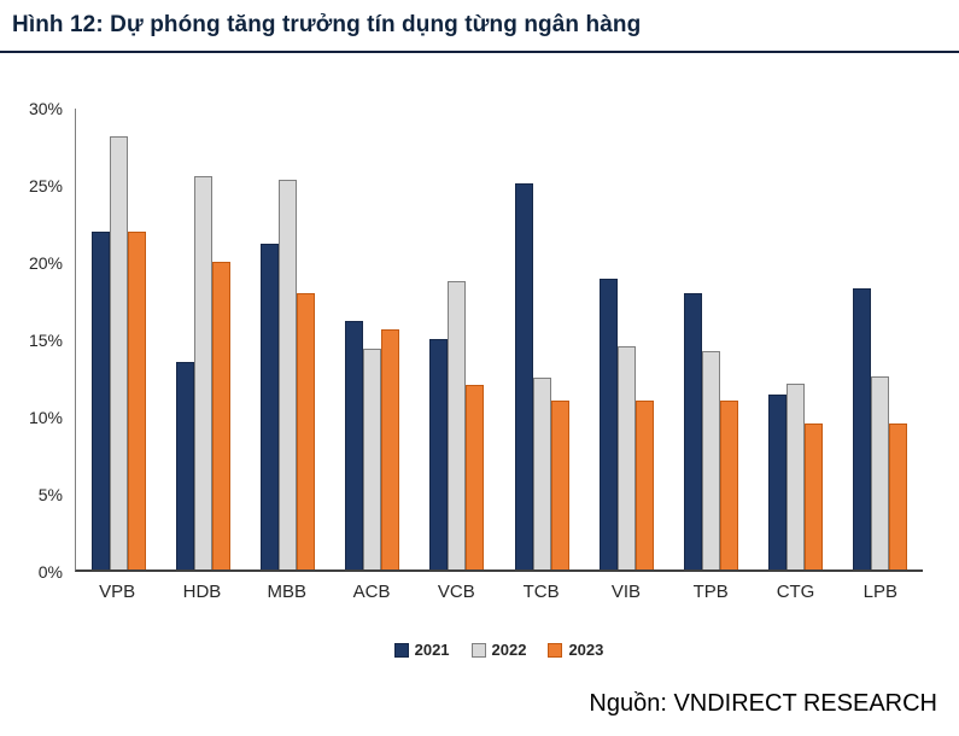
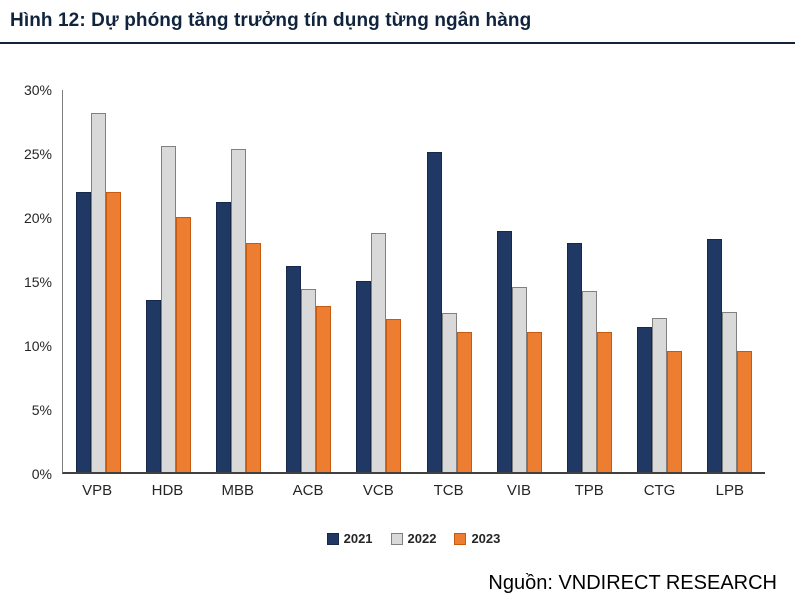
2023/ACB: 15.6% -> 13.0%
